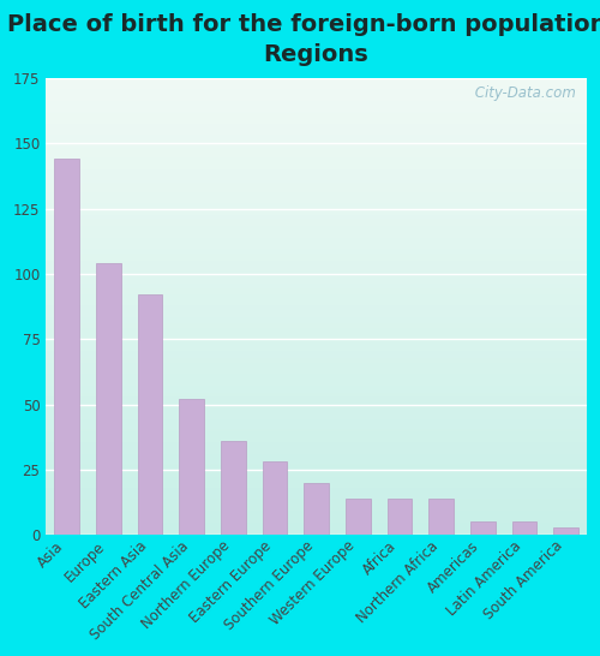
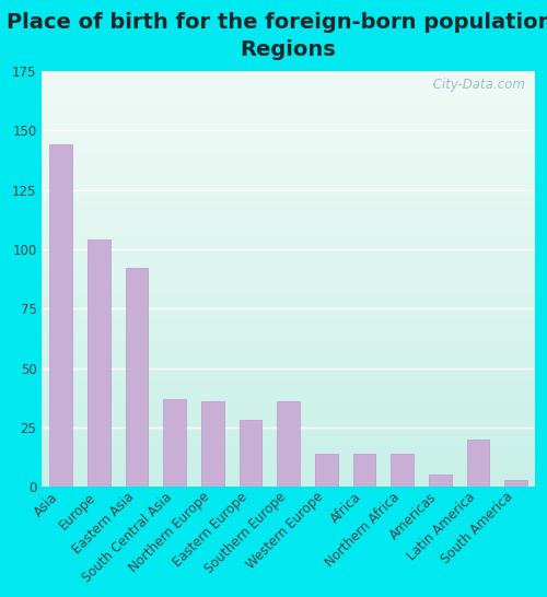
South Central Asia: 52 -> 37
Southern Europe: 20 -> 36
Latin America: 5 -> 20
